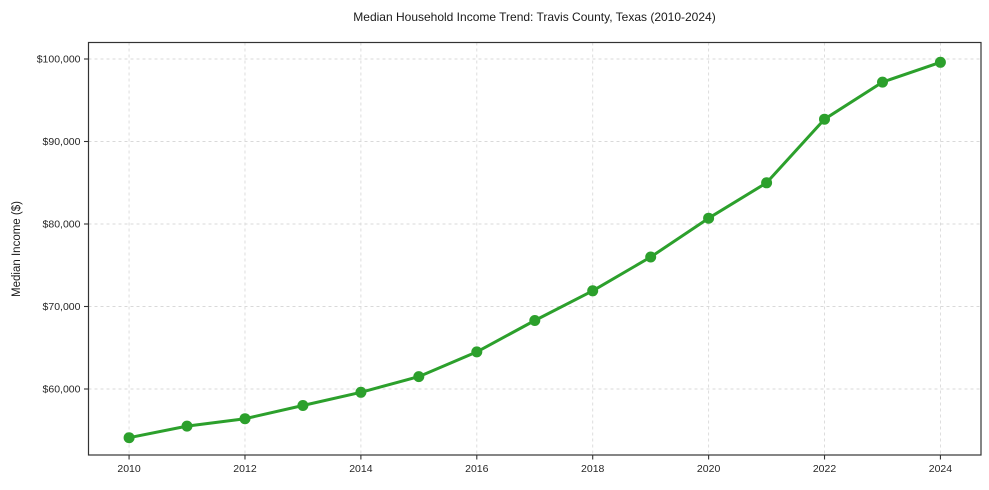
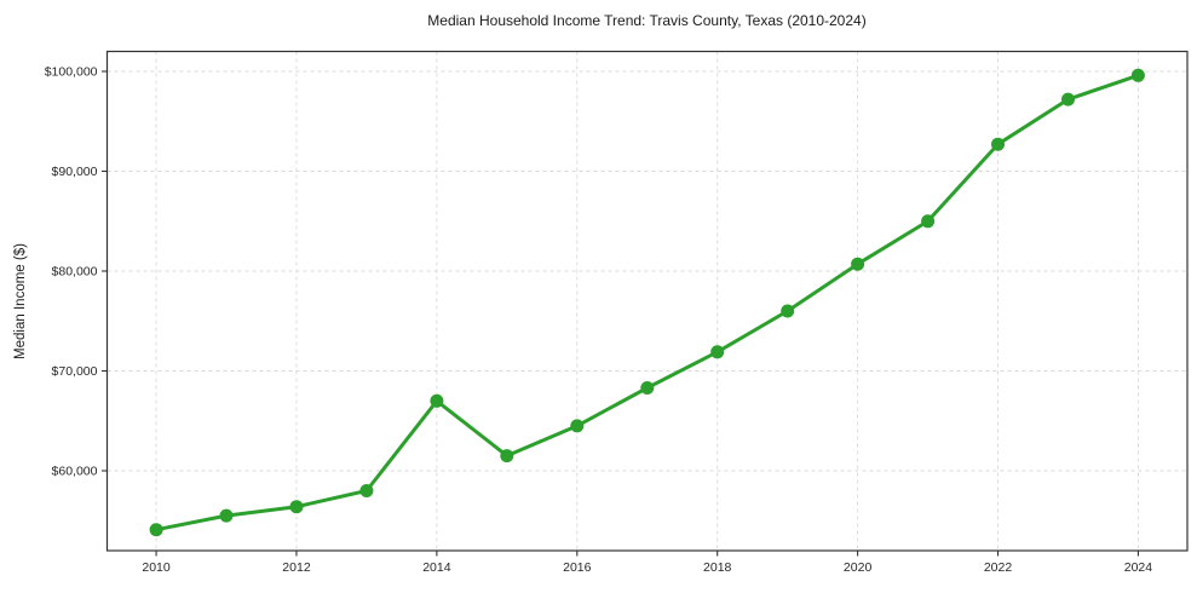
2014: $60000 -> $67000
